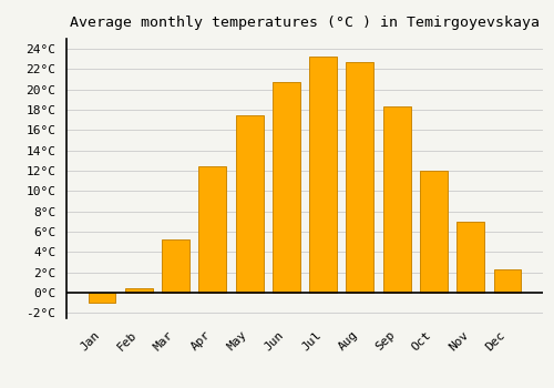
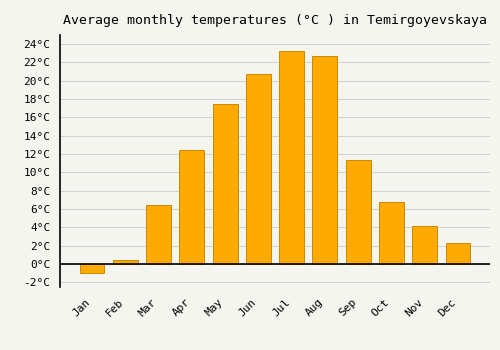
Mar: 5.2°C -> 6.4°C
Sep: 18.3°C -> 11.4°C
Oct: 12.0°C -> 6.8°C
Nov: 7.0°C -> 4.2°C
